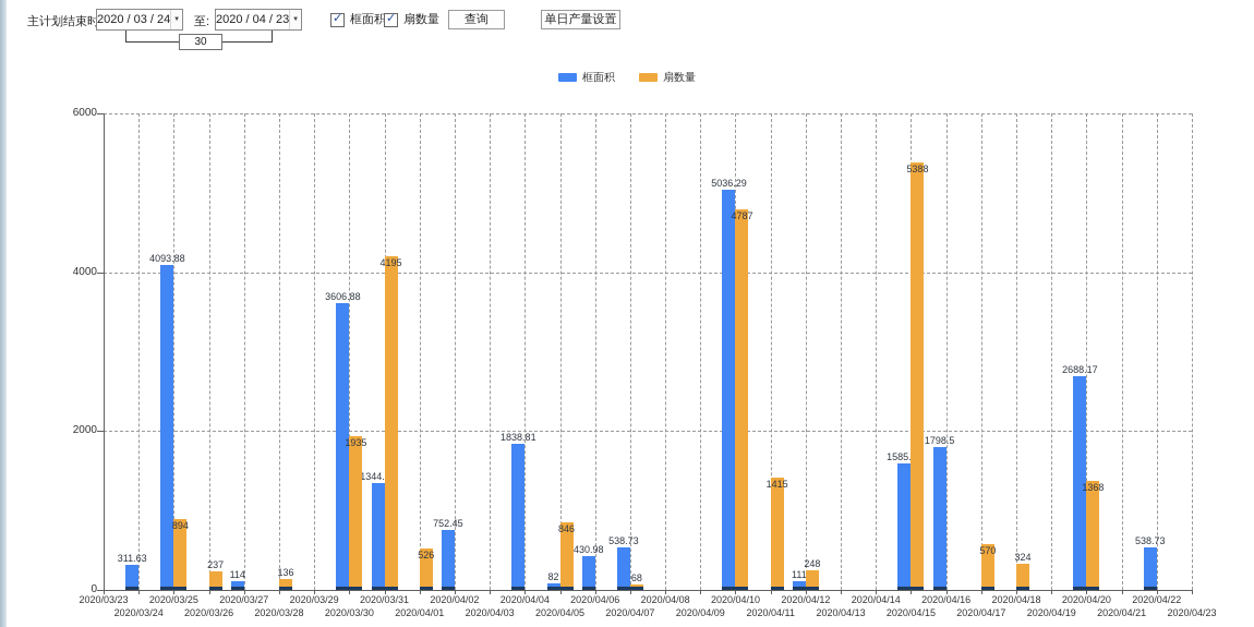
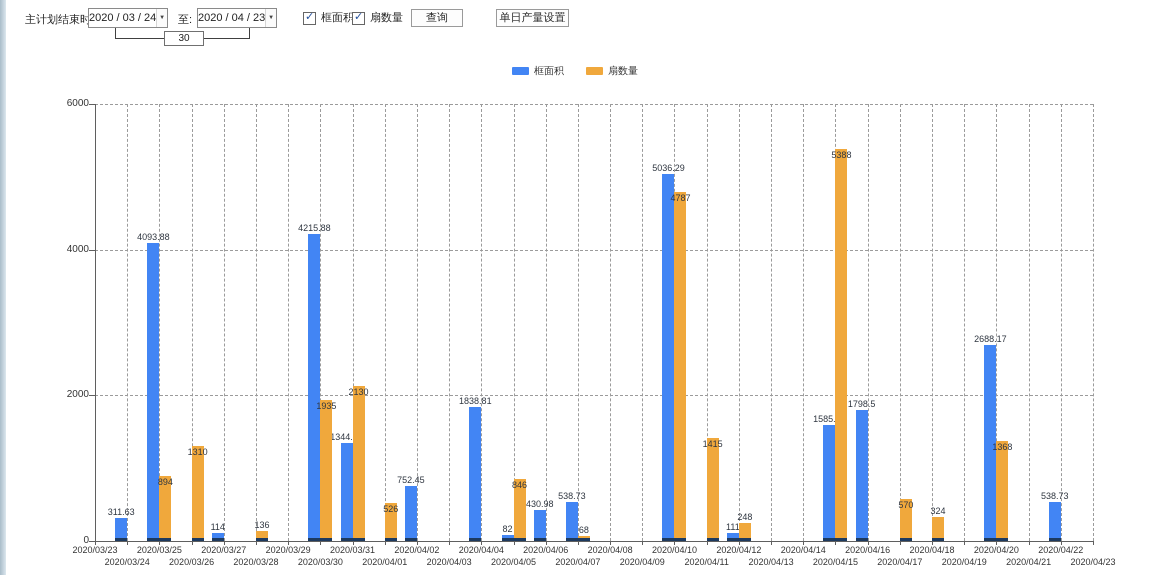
扇数量/2020/03/26: 237 -> 1310
框面积/2020/03/30: 3606.88 -> 4215.88
扇数量/2020/03/31: 4195 -> 2130
